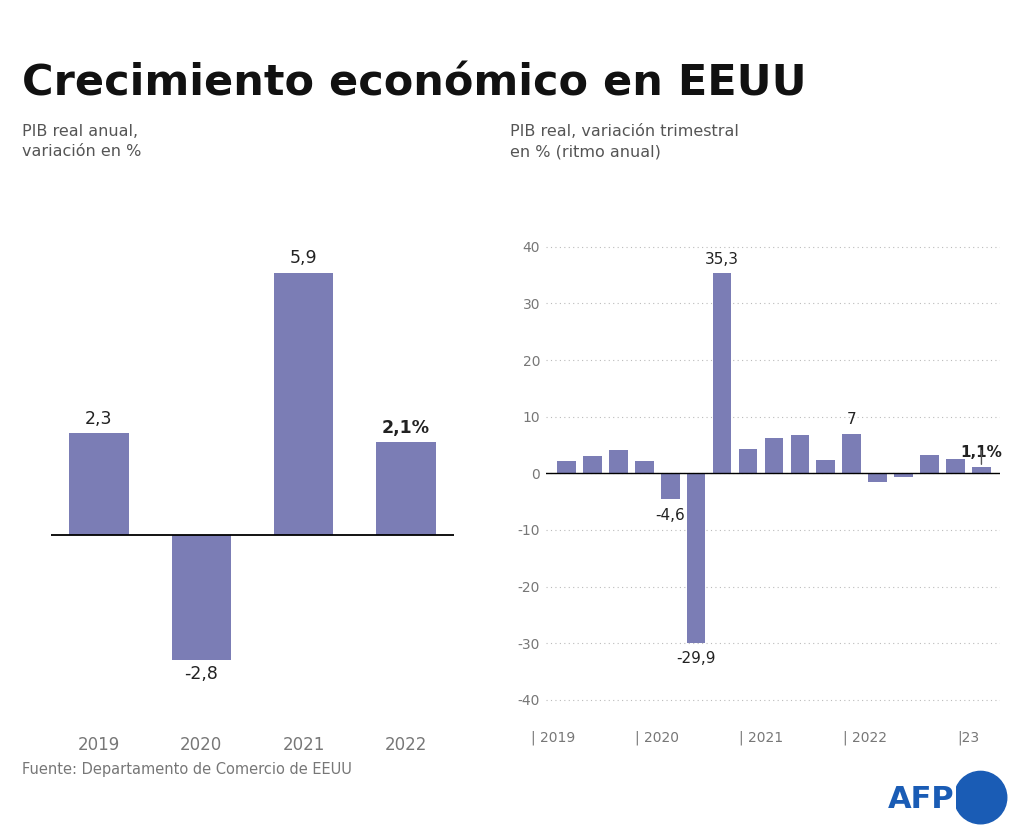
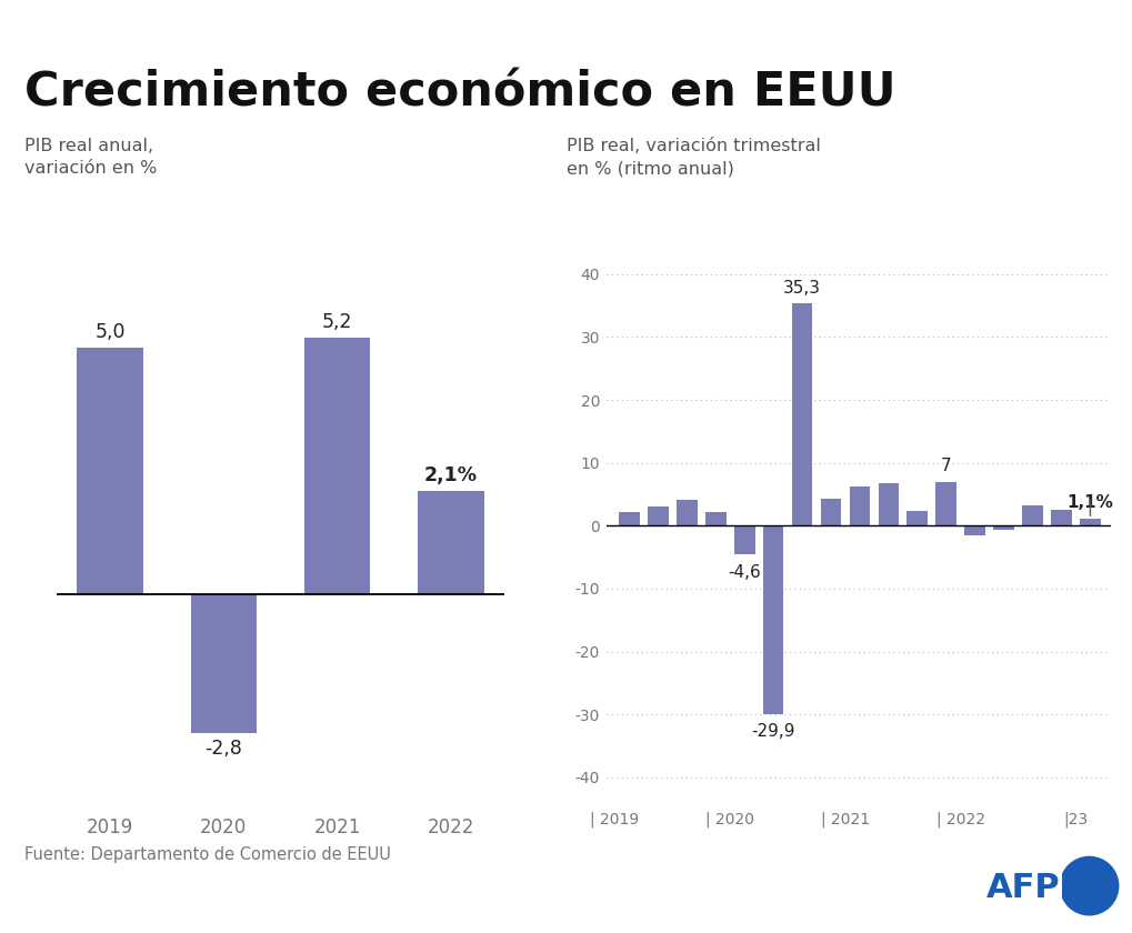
2019: 2,3 -> 5,0
2021: 5,9 -> 5,2
